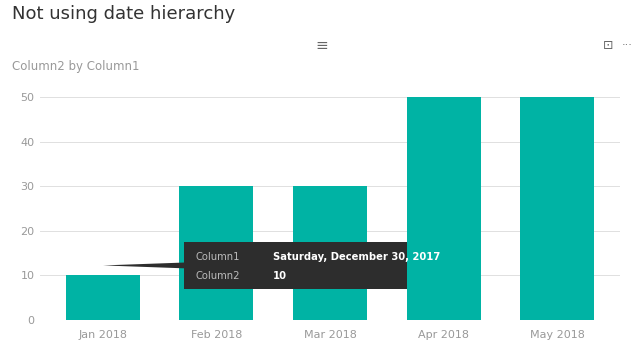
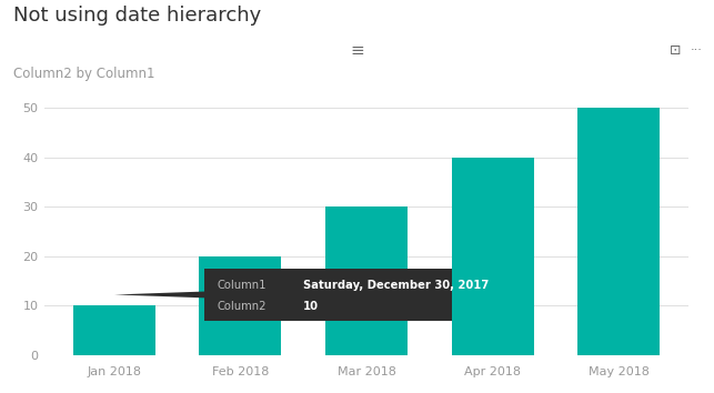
Feb 2018: 30 -> 20
Apr 2018: 50 -> 40
